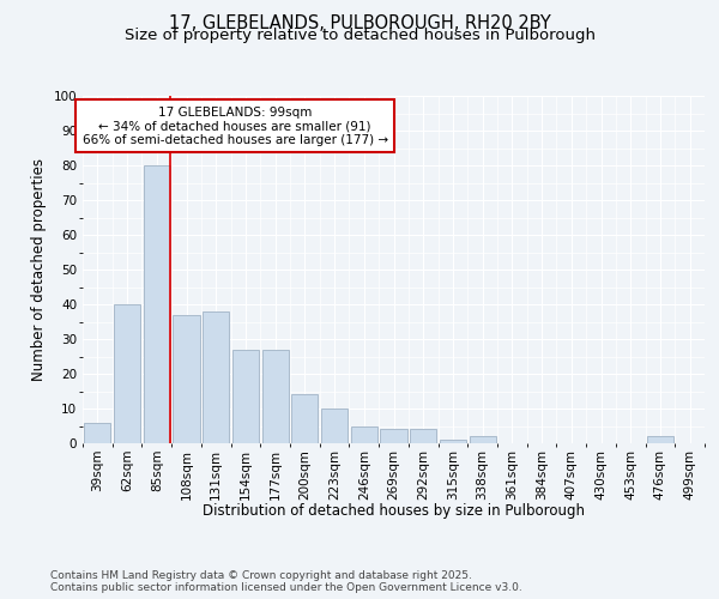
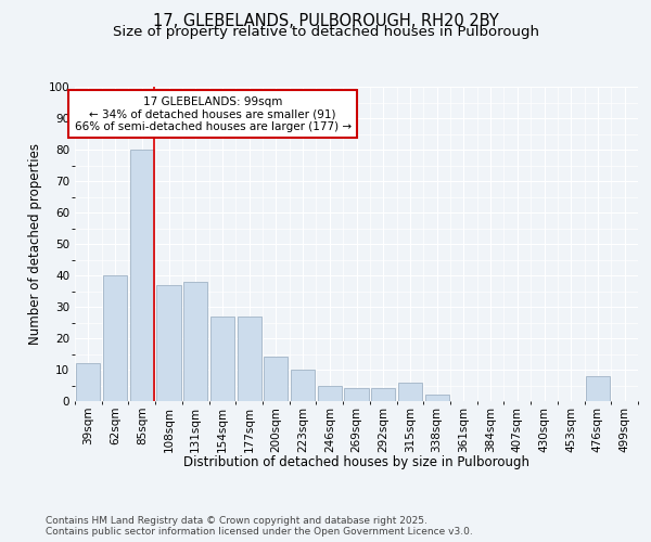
39sqm: 6 -> 12
315sqm: 1 -> 6
476sqm: 2 -> 8
